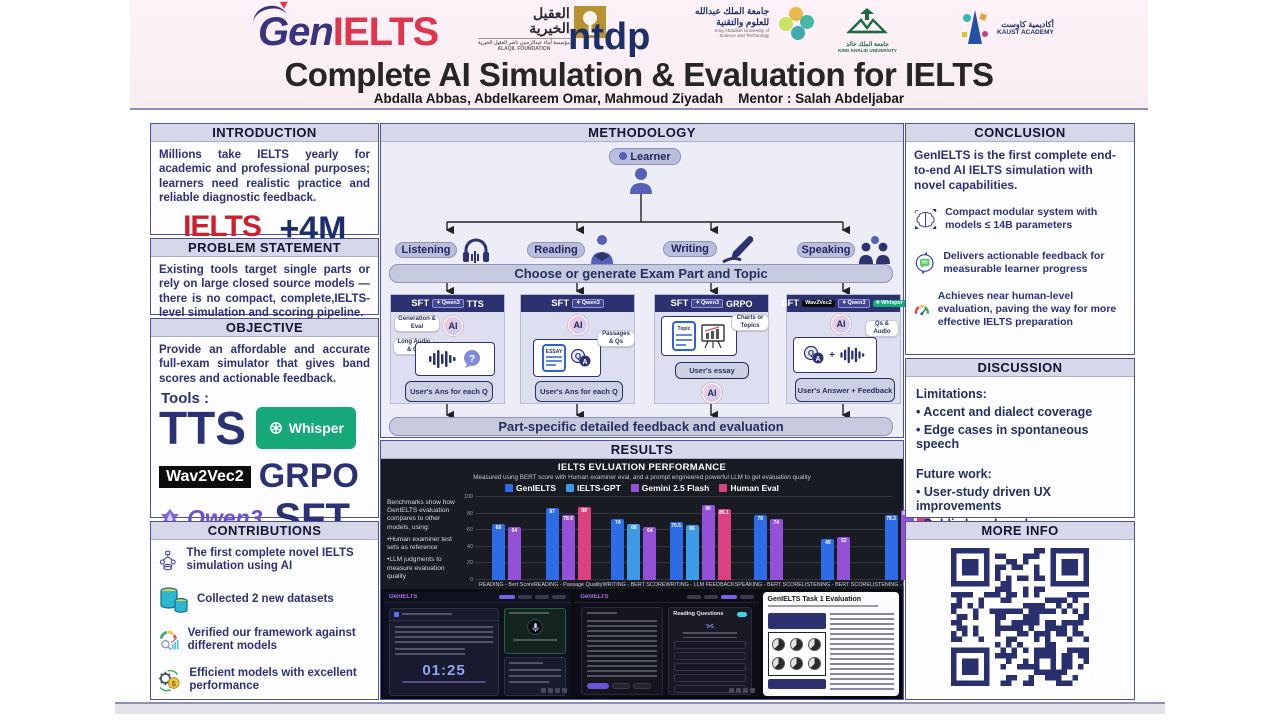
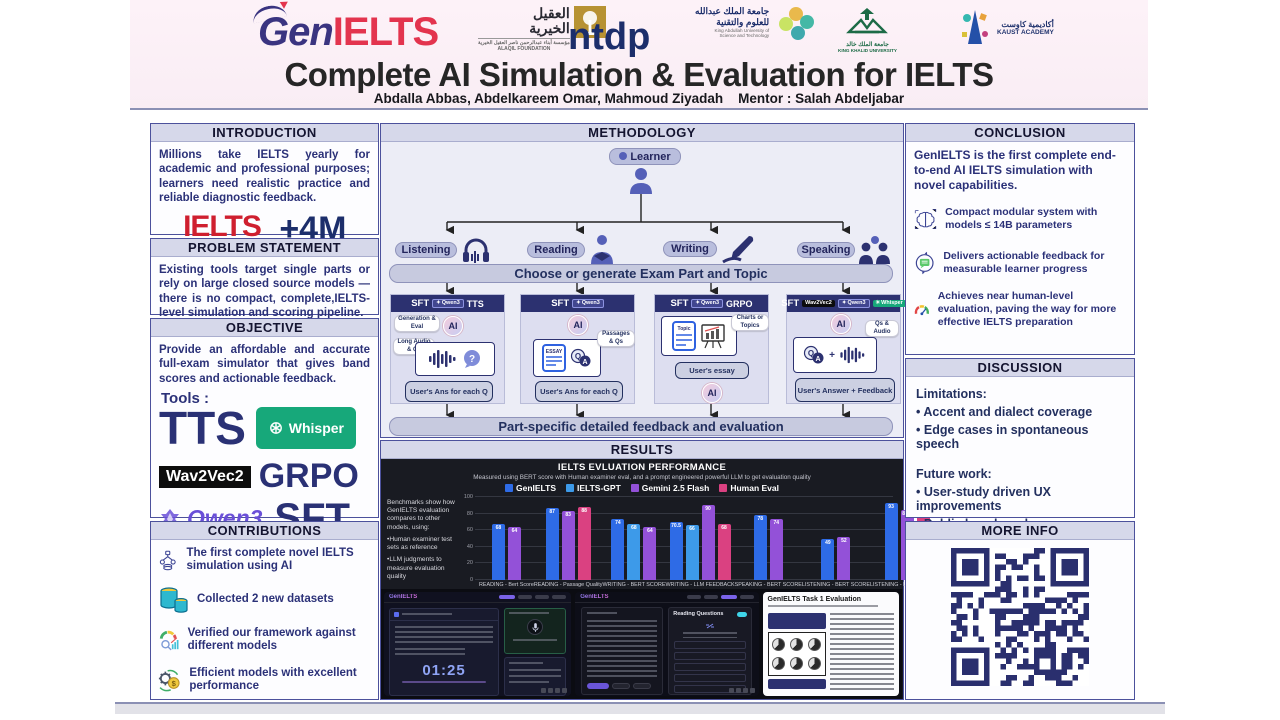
Gemini 2.5 Flash/READING - Passage Quality: 78.6 -> 83
Human Eval/WRITING - LLM FEEDBACK: 85.1 -> 68
GenIELTS/LISTENING - LLM FEEDBACK: 78.3 -> 93
